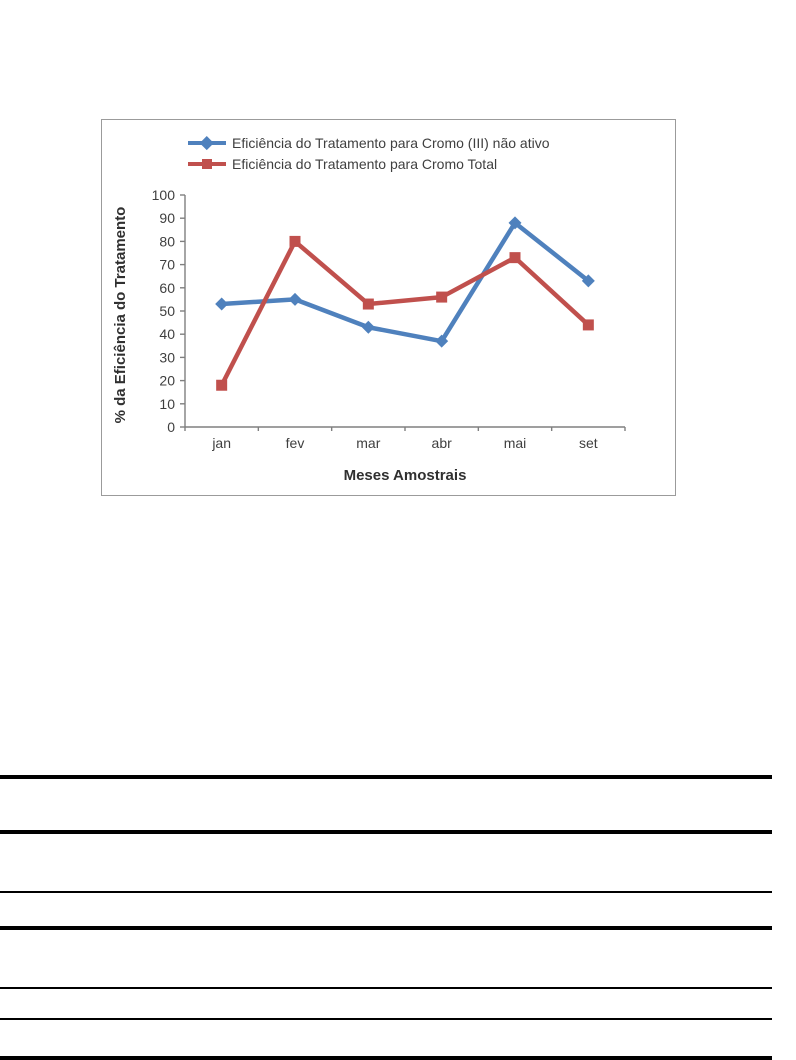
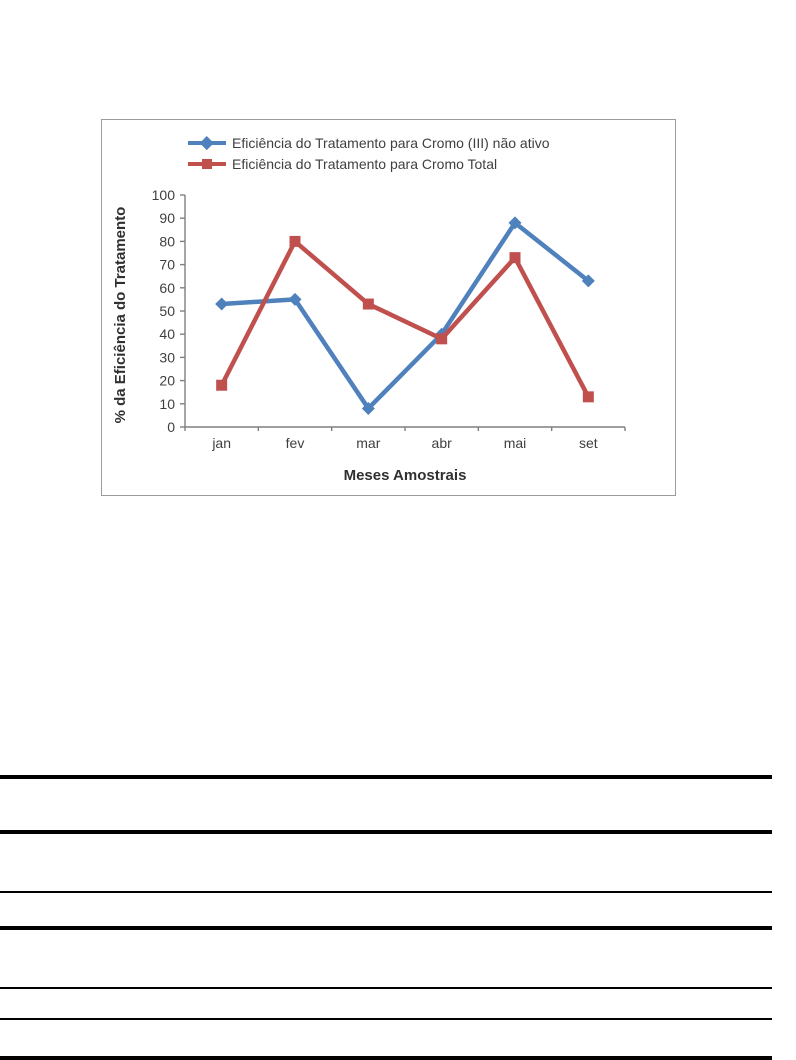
Eficiência do Tratamento para Cromo (III) não ativo/mar: 43 -> 8
Eficiência do Tratamento para Cromo (III) não ativo/abr: 37 -> 40
Eficiência do Tratamento para Cromo Total/abr: 56 -> 38
Eficiência do Tratamento para Cromo Total/set: 44 -> 13
